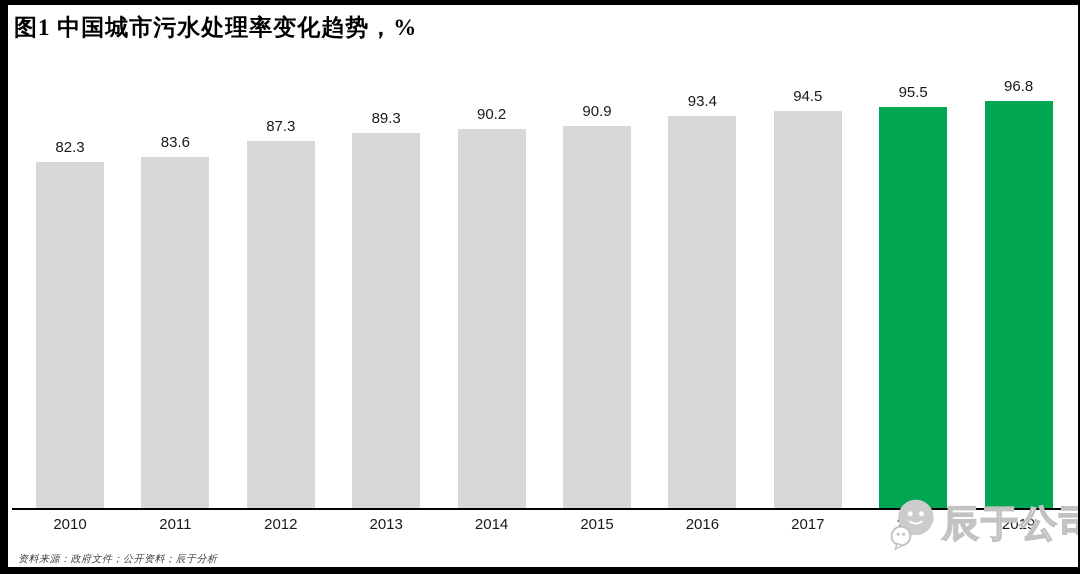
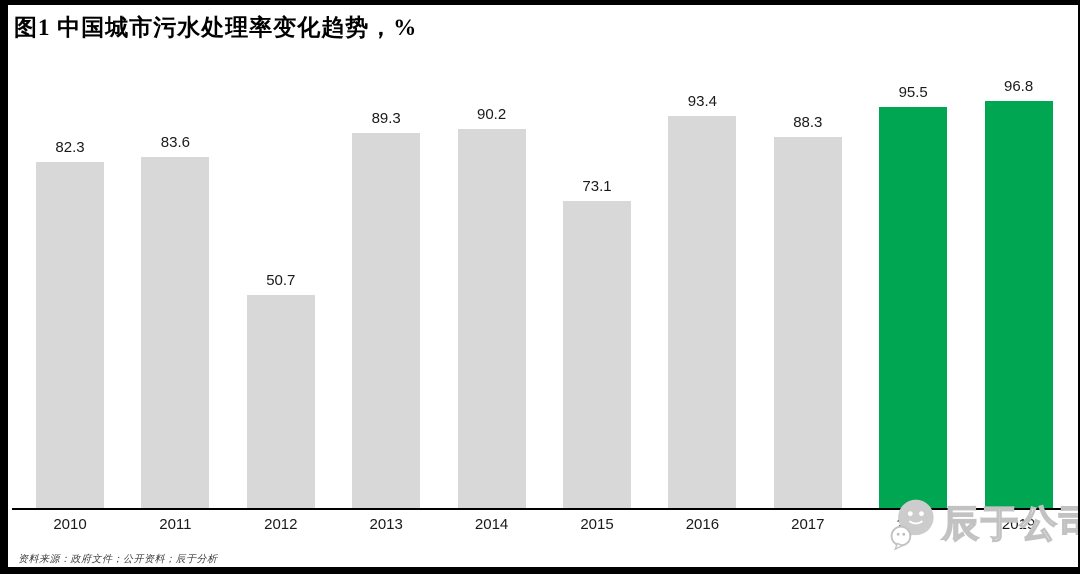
2012: 87.3 -> 50.7
2015: 90.9 -> 73.1
2017: 94.5 -> 88.3
